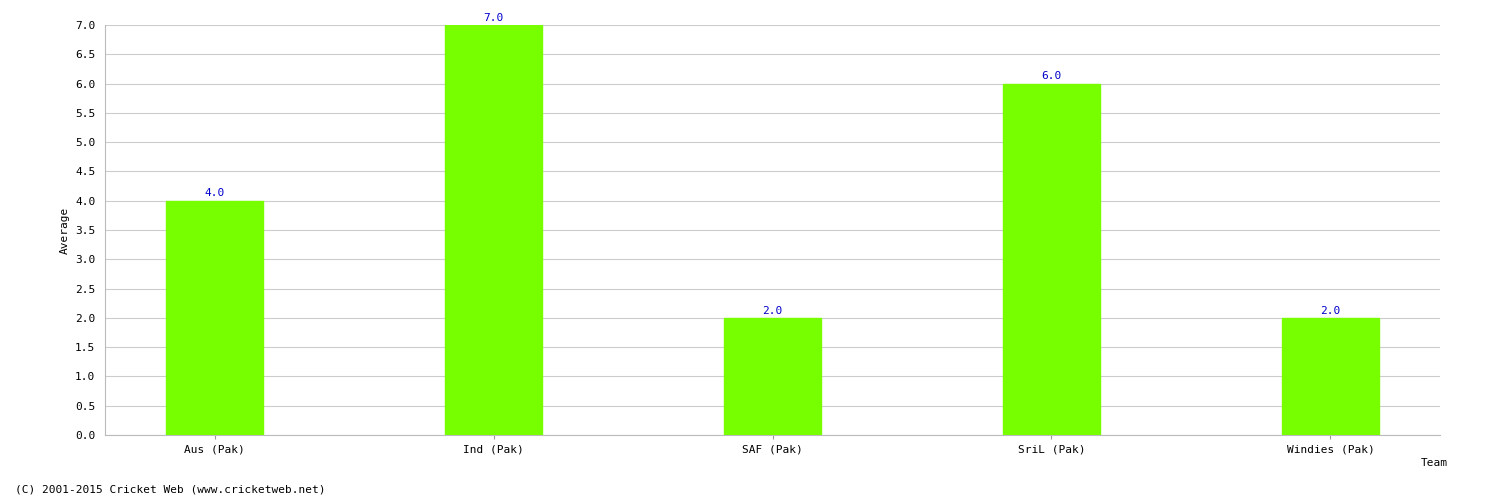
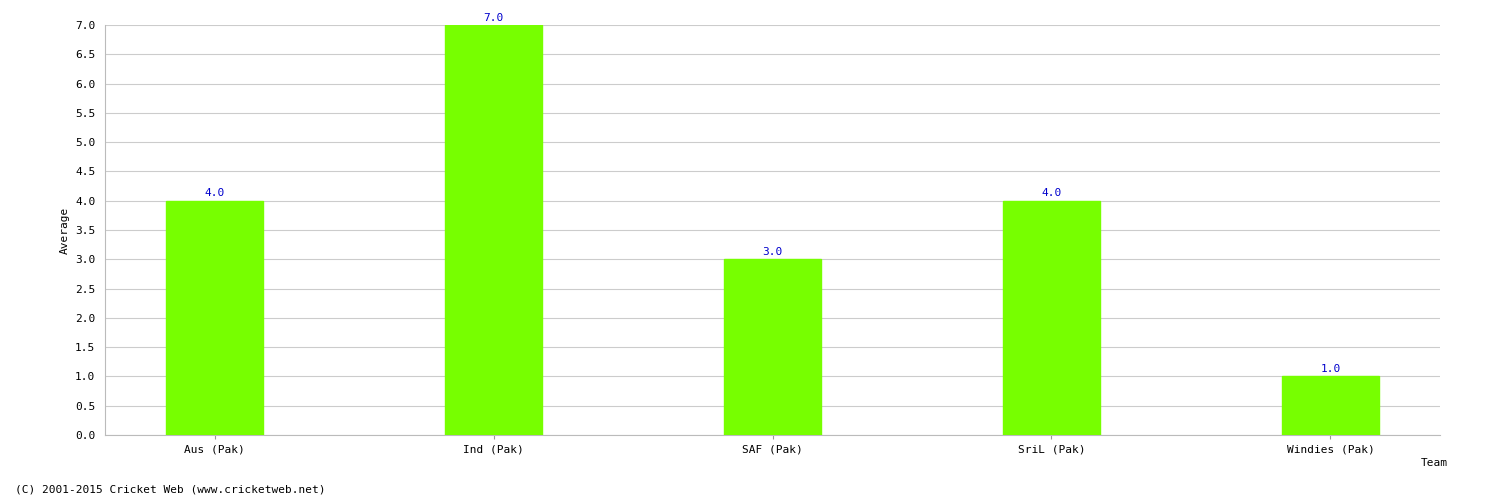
SAF (Pak): 2.0 -> 3.0
SriL (Pak): 6.0 -> 4.0
Windies (Pak): 2.0 -> 1.0
